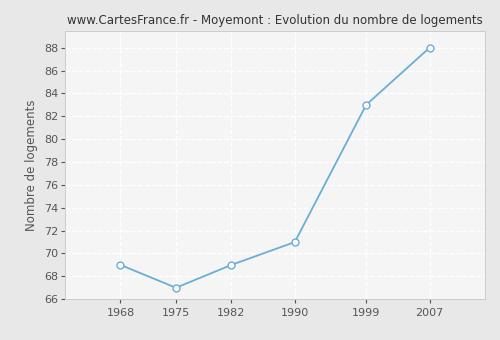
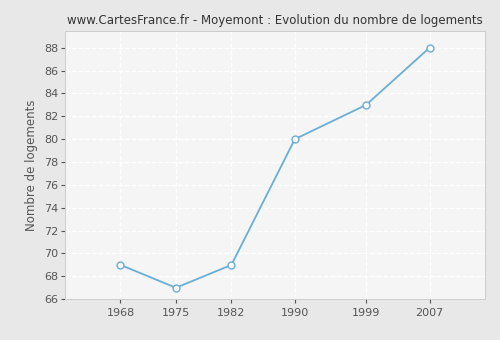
1990: 71 -> 80
